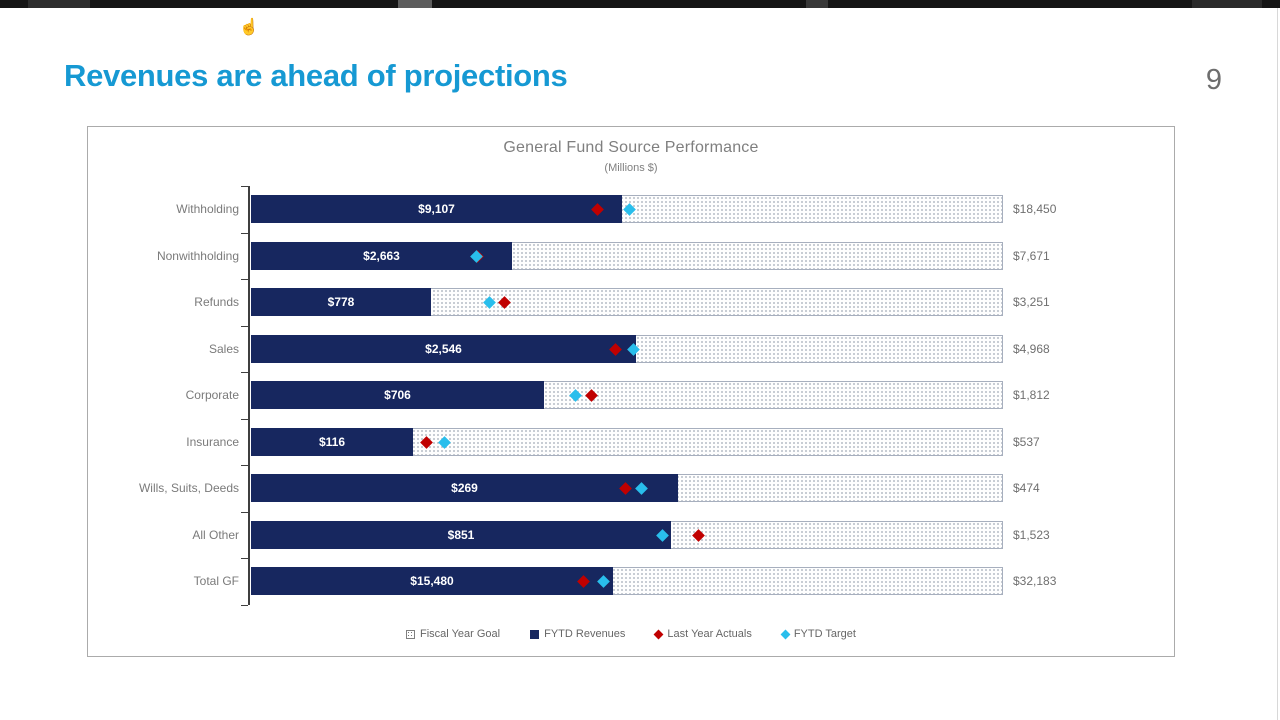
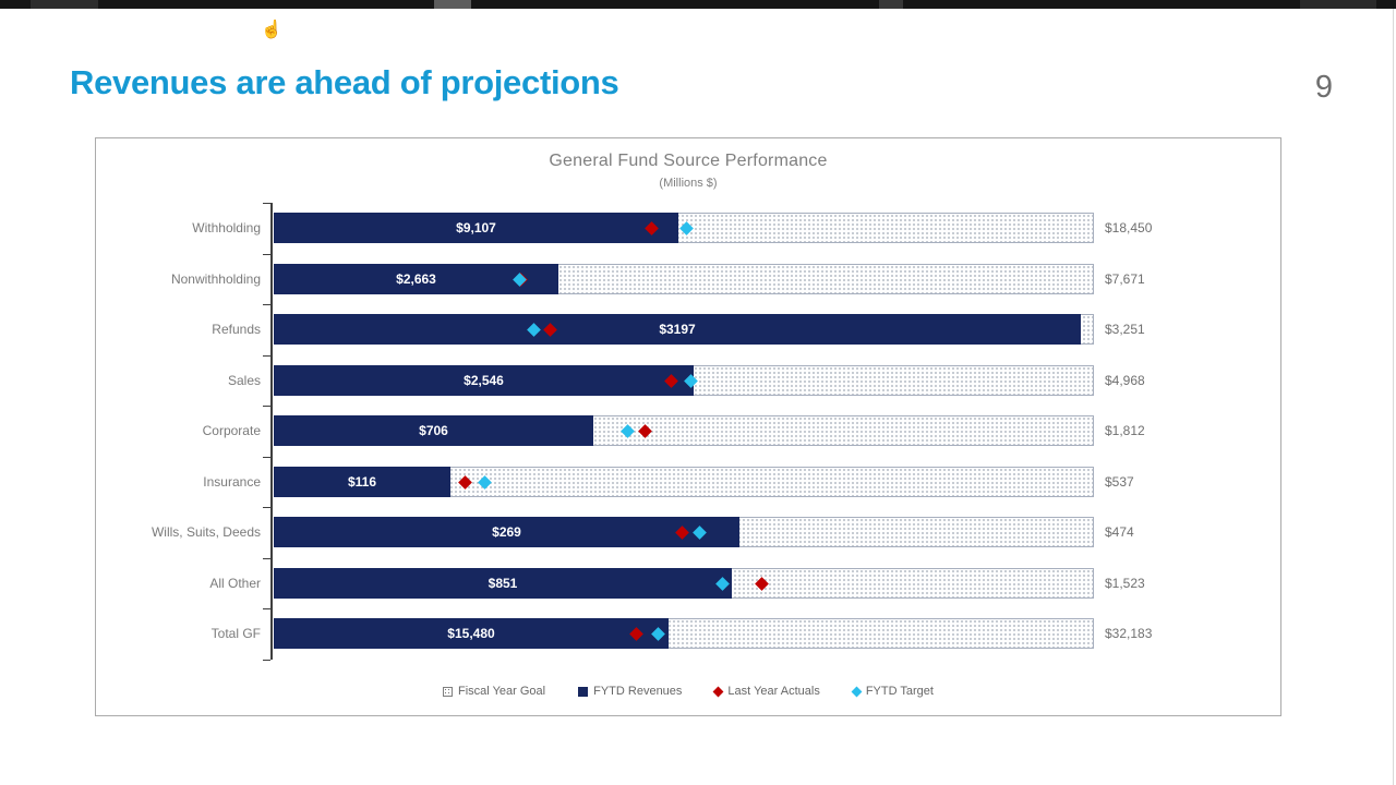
FYTD Revenues/Refunds: $778 -> $3197
